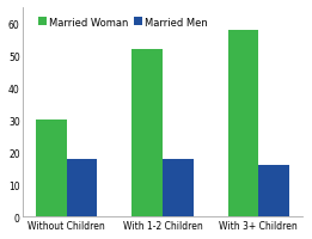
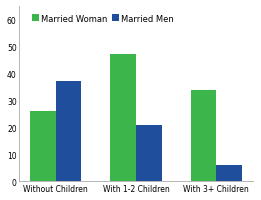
Married Woman/Without Children: 30 -> 26
Married Men/Without Children: 18 -> 37
Married Woman/With 1-2 Children: 52 -> 47
Married Men/With 1-2 Children: 18 -> 21
Married Woman/With 3+ Children: 58 -> 34
Married Men/With 3+ Children: 16 -> 6
